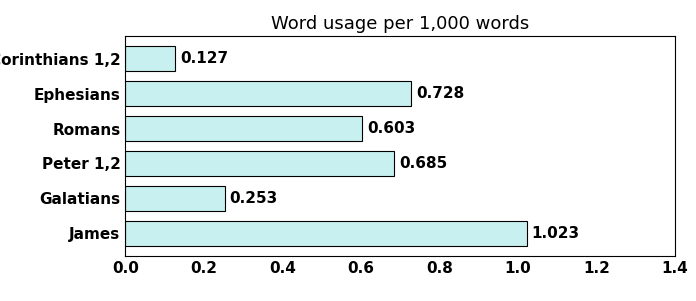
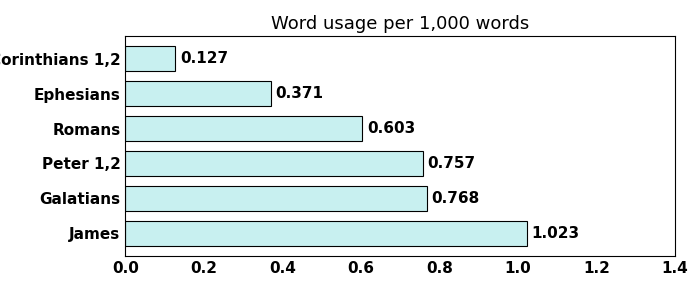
Ephesians: 0.728 -> 0.371
Peter 1,2: 0.685 -> 0.757
Galatians: 0.253 -> 0.768
